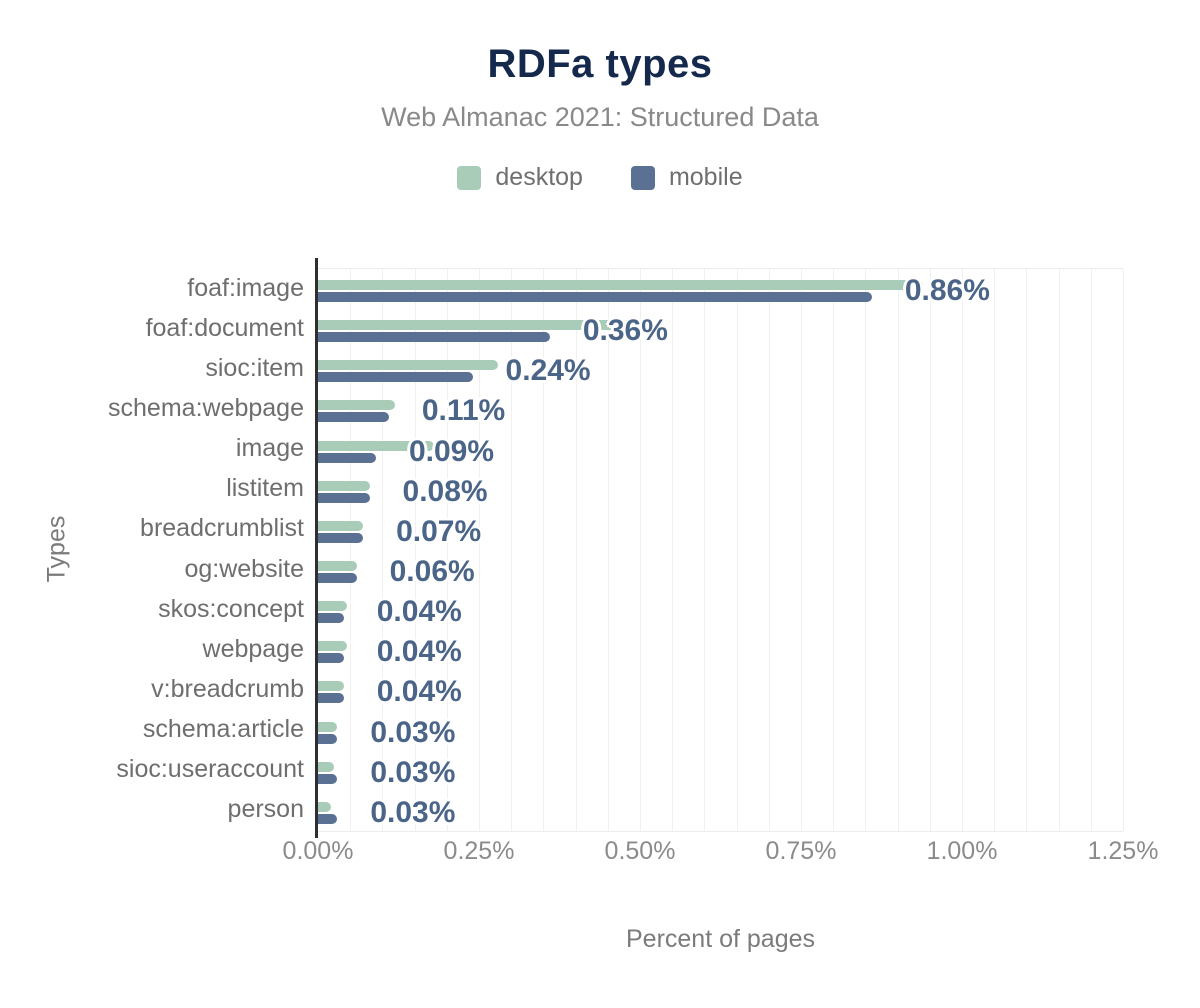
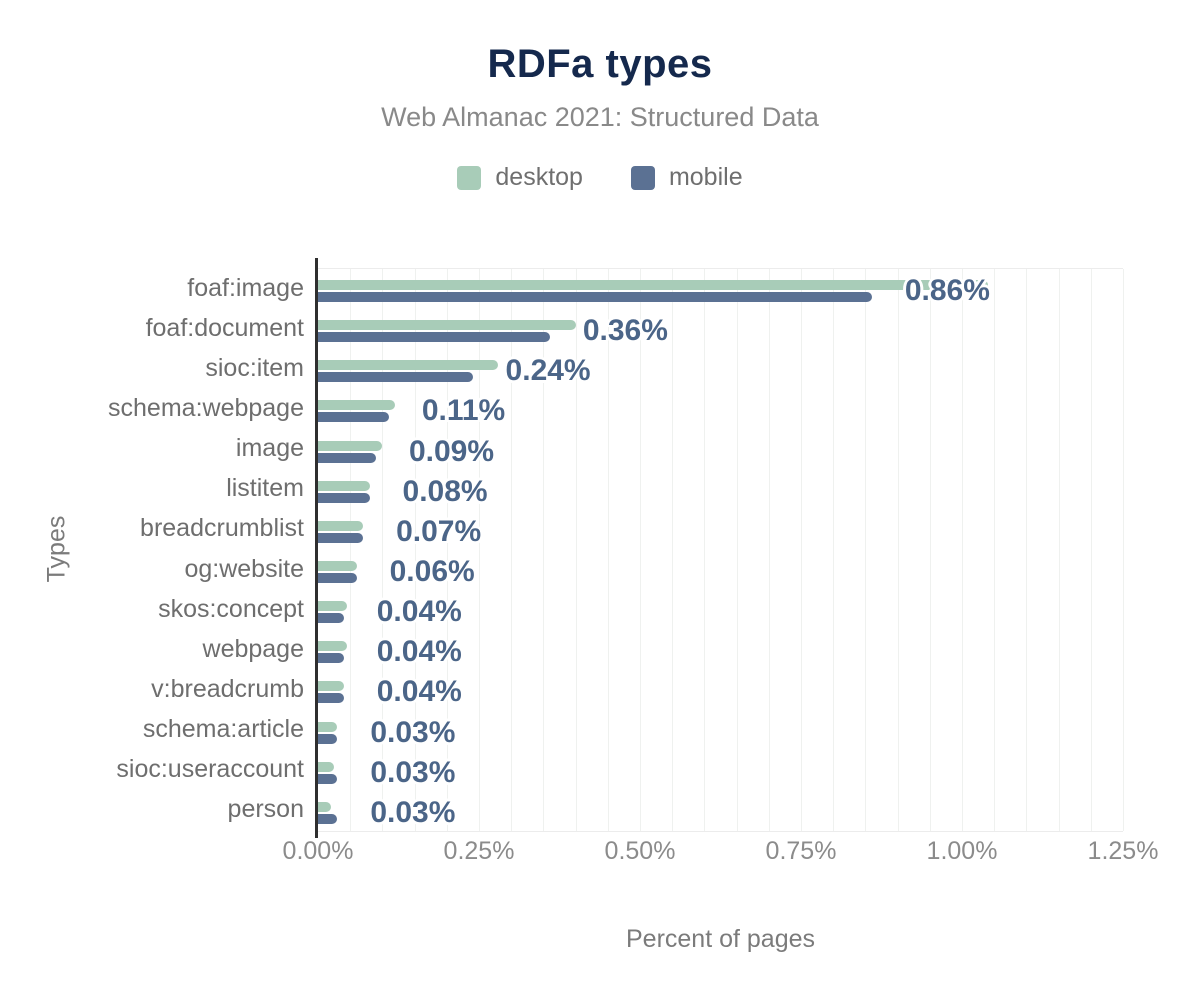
desktop/foaf:image: 0.94% -> 1.04%
desktop/foaf:document: 0.47% -> 0.40%
desktop/image: 0.18% -> 0.10%
